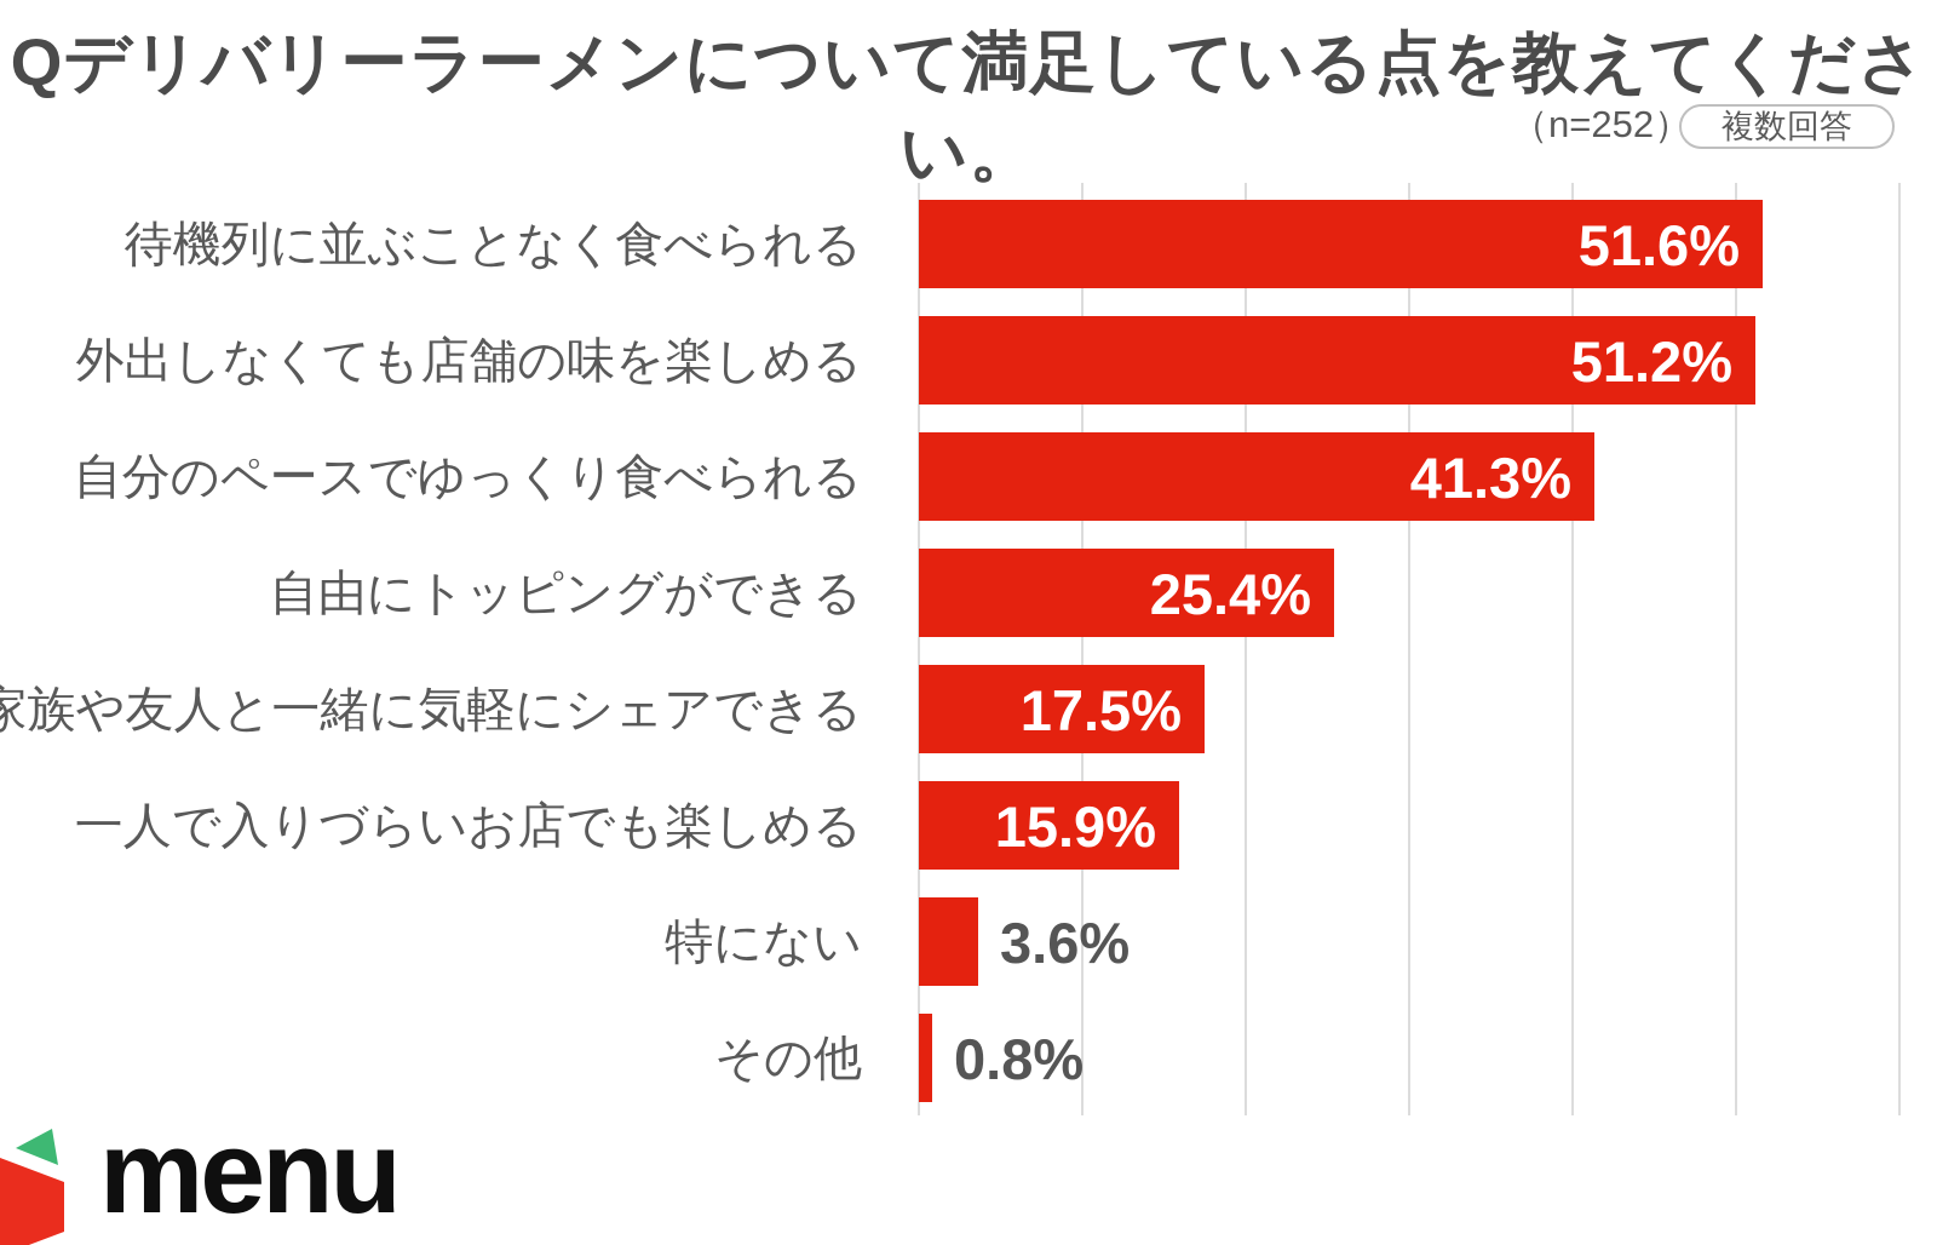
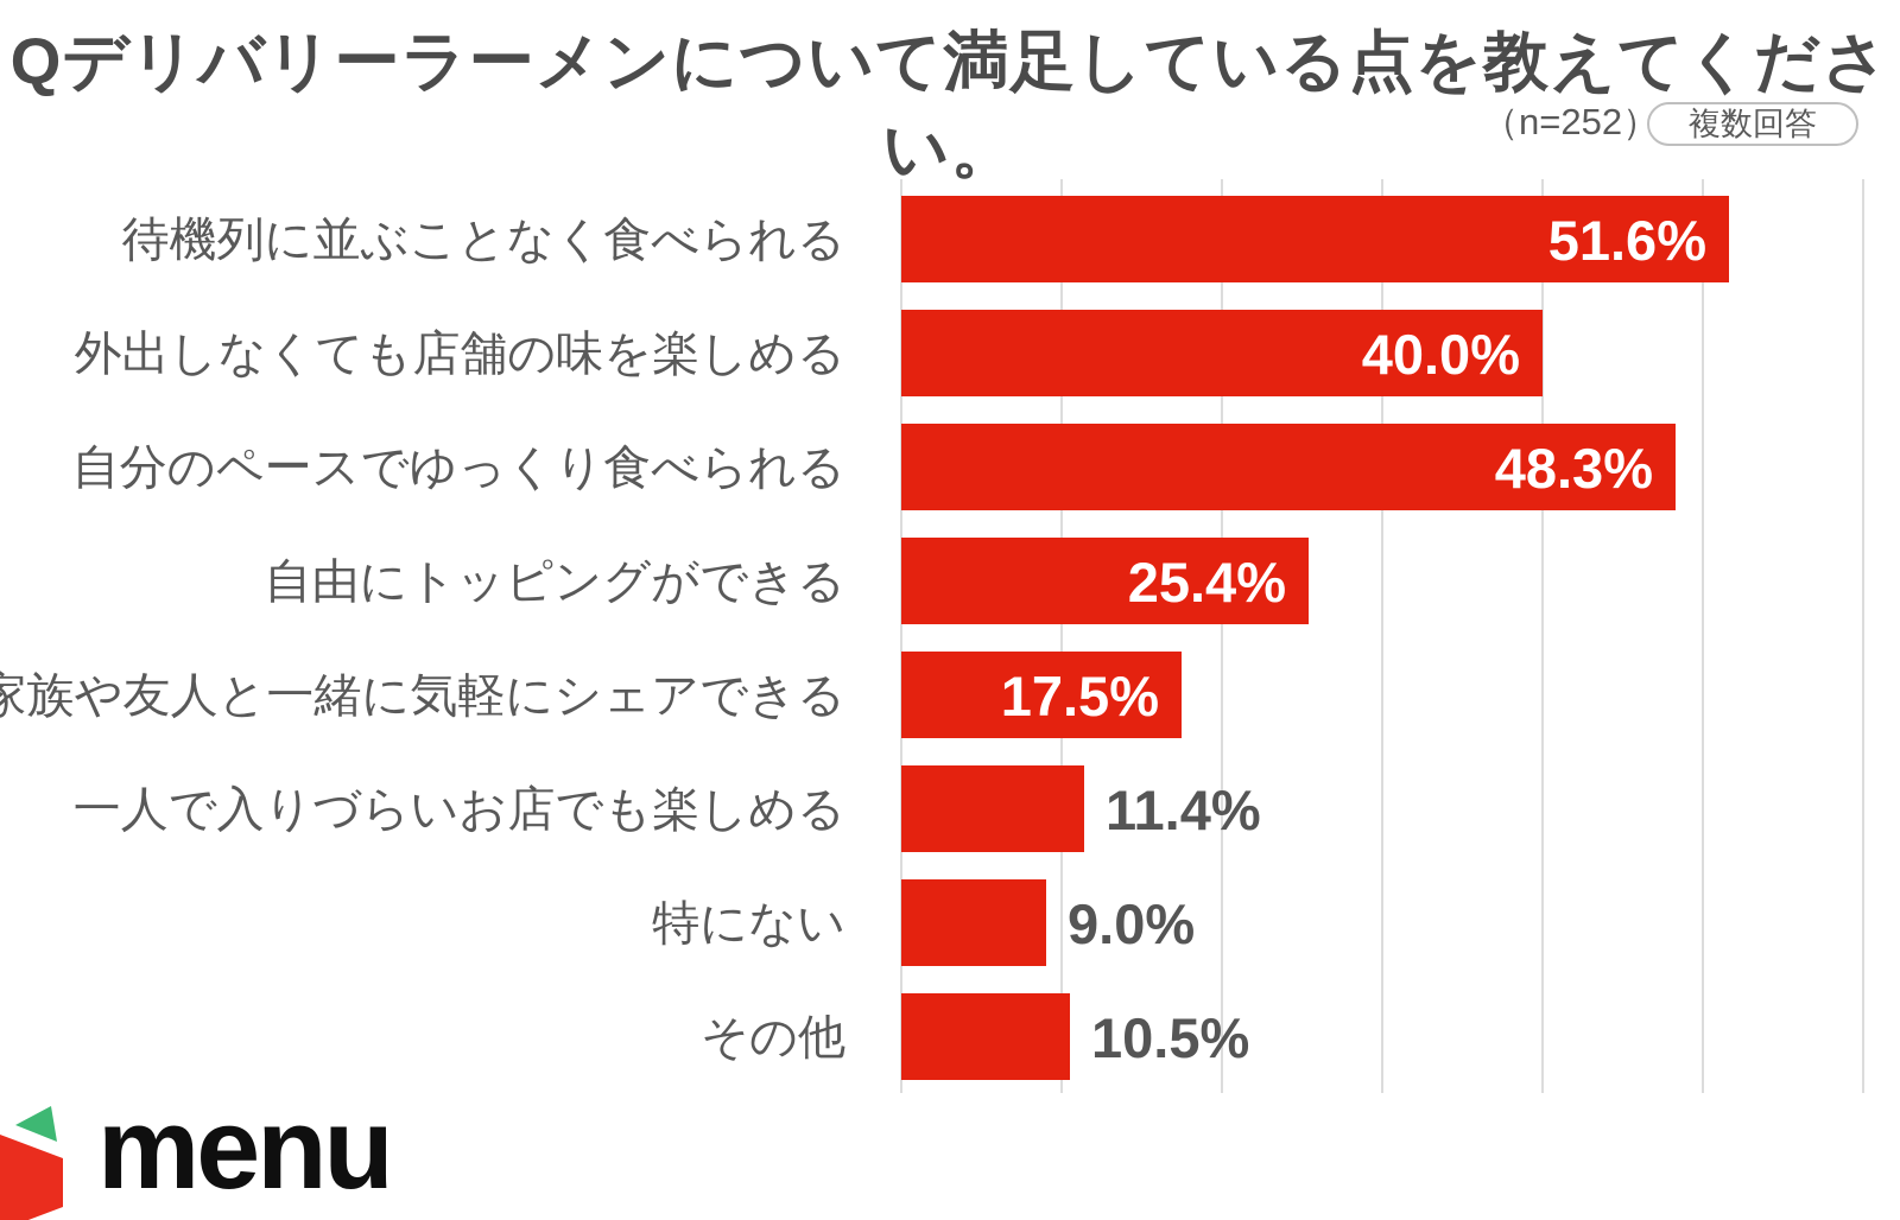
外出しなくても店舗の味を楽しめる: 51.2% -> 40.0%
自分のペースでゆっくり食べられる: 41.3% -> 48.3%
一人で入りづらいお店でも楽しめる: 15.9% -> 11.4%
特にない: 3.6% -> 9.0%
その他: 0.8% -> 10.5%
